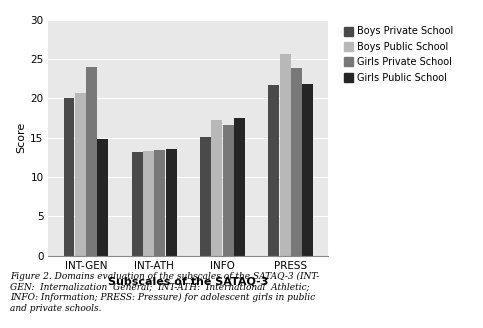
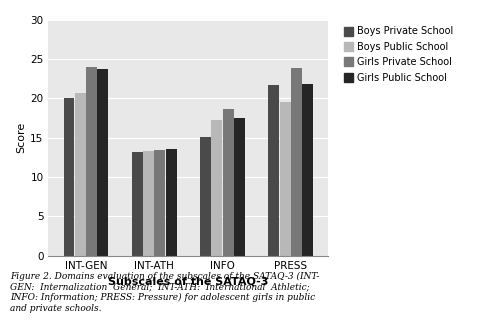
Girls Public School/INT-GEN: 14.8 -> 23.7
Girls Private School/INFO: 16.6 -> 18.7
Boys Public School/PRESS: 25.6 -> 19.5
